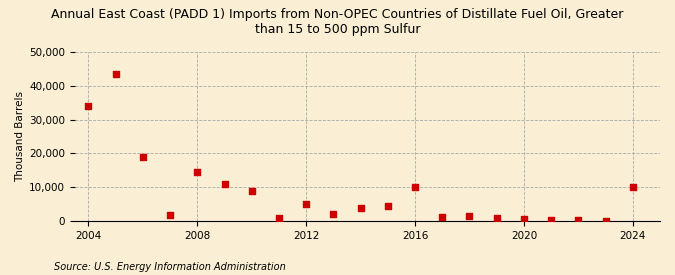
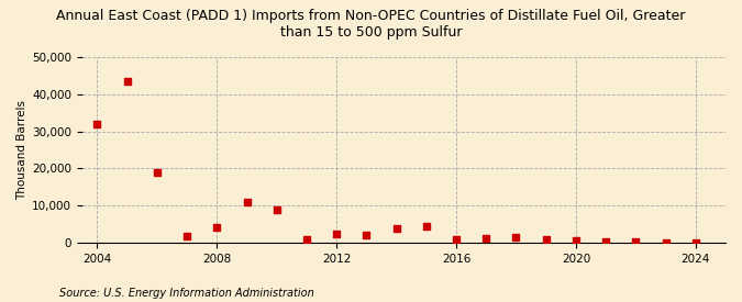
2004: 34,000 -> 32,000
2008: 14,500 -> 4,200
2012: 5,000 -> 2,500
2016: 10,000 -> 800
2024: 10,000 -> 100
